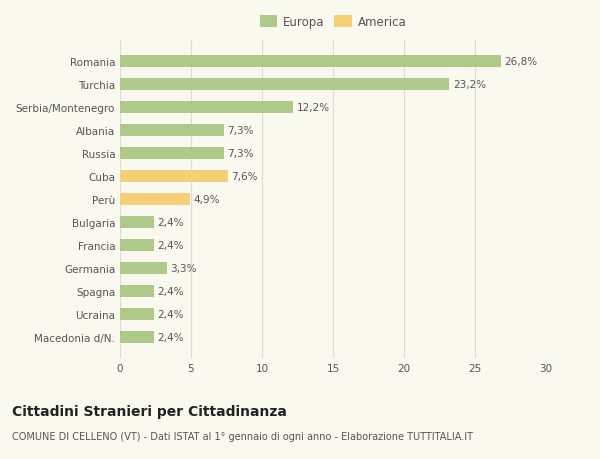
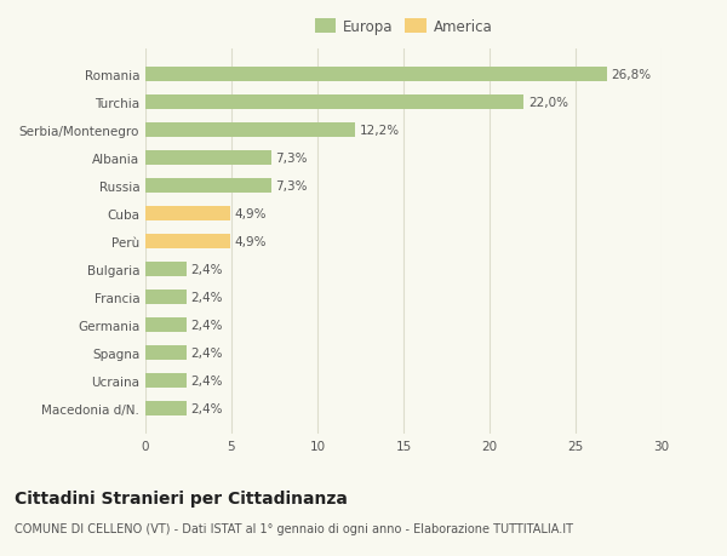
Turchia: 23,2% -> 22,0%
Cuba: 7,6% -> 4,9%
Germania: 3,3% -> 2,4%
